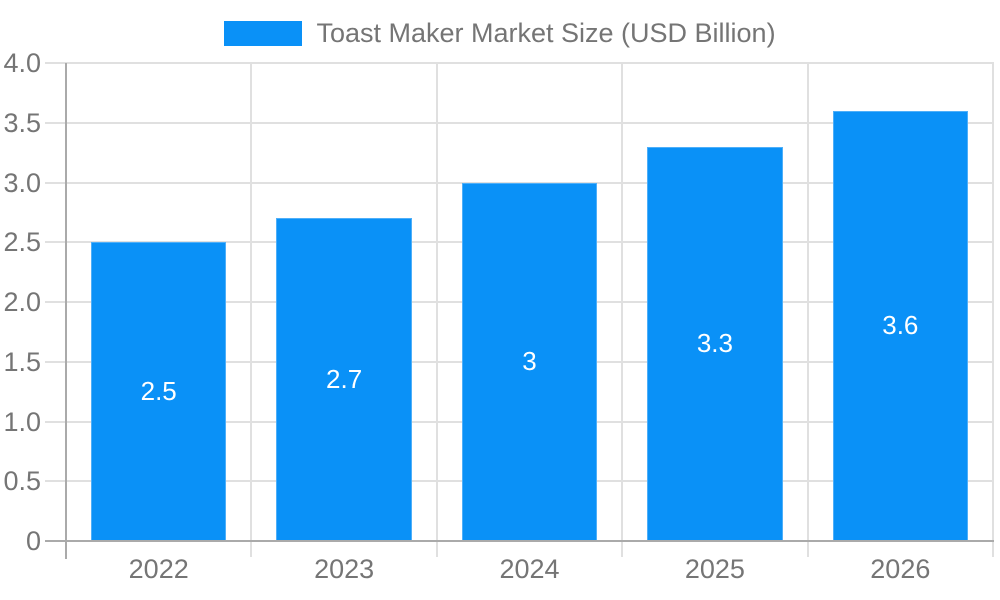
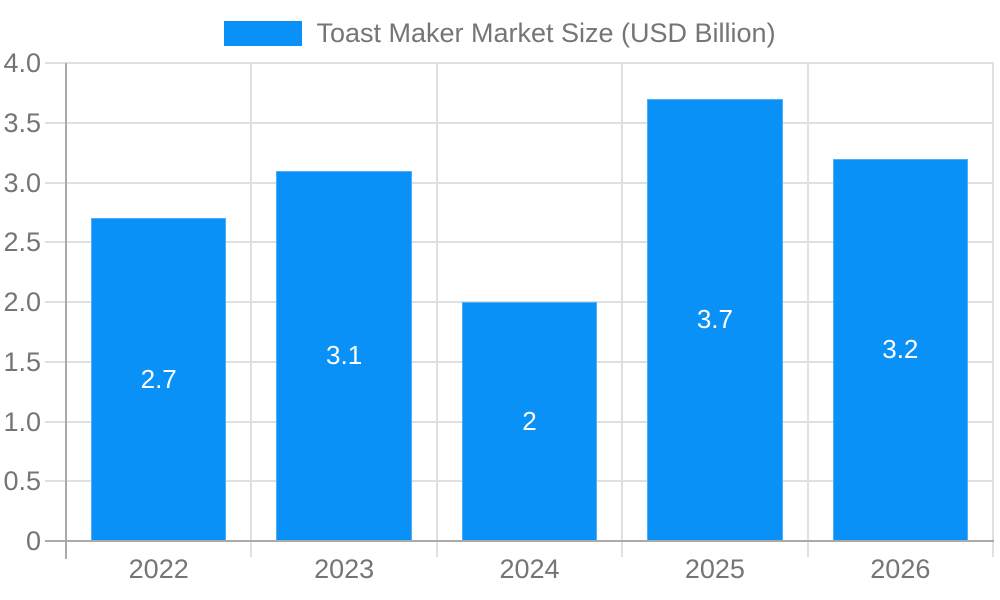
2022: 2.5 -> 2.7
2023: 2.7 -> 3.1
2024: 3 -> 2
2025: 3.3 -> 3.7
2026: 3.6 -> 3.2
